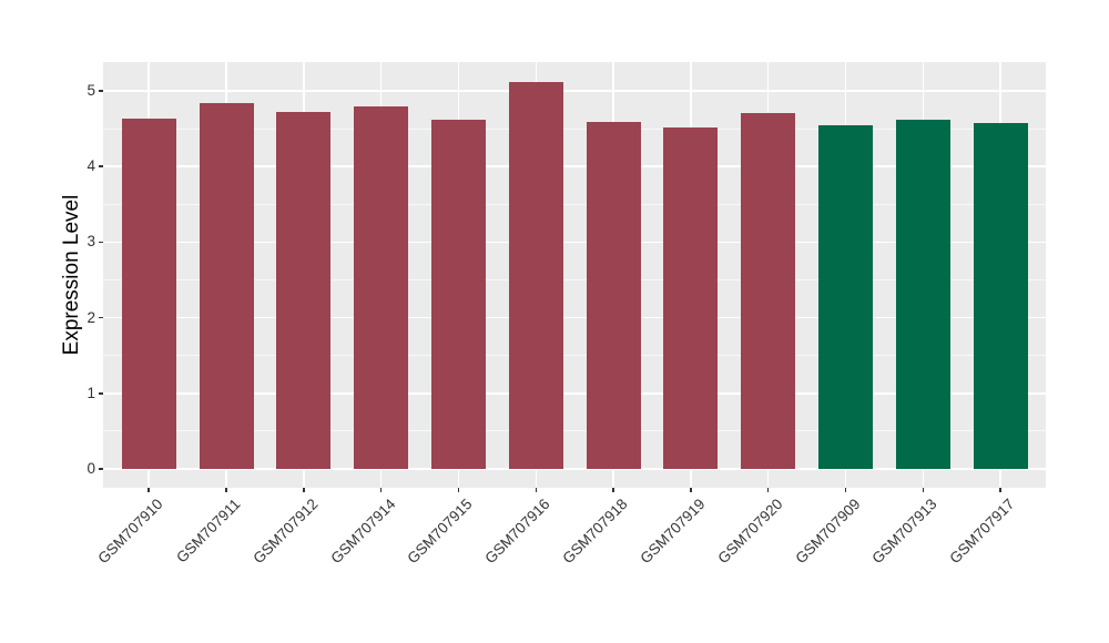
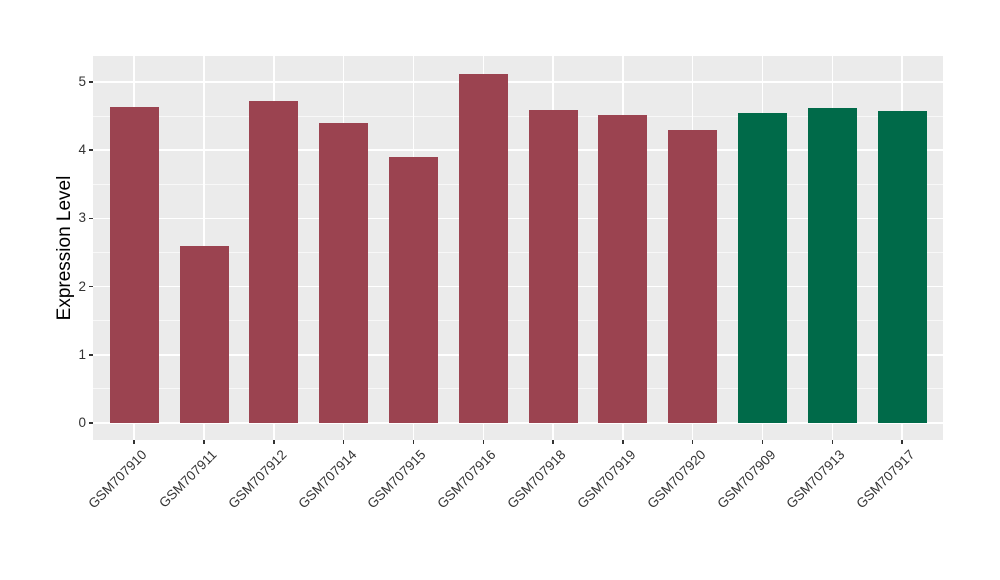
GSM707911: 4.8 -> 2.6
GSM707914: 4.8 -> 4.4
GSM707915: 4.6 -> 3.9
GSM707920: 4.7 -> 4.3
